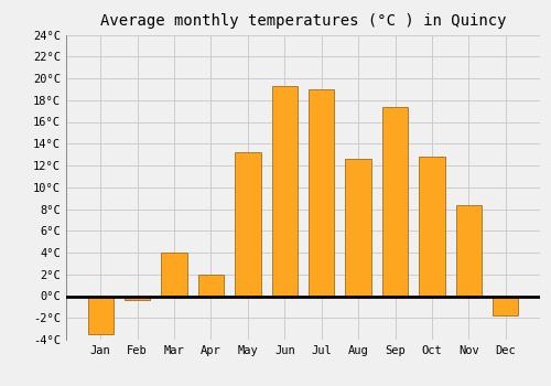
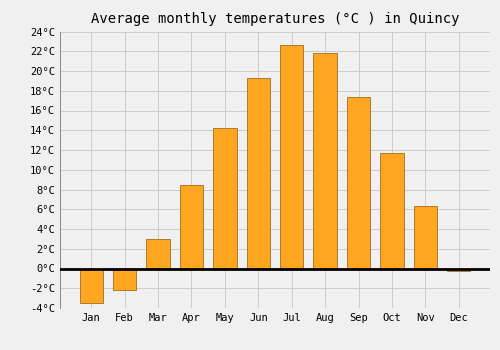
Feb: -0.4°C -> -2.2°C
Mar: 4.0°C -> 3.0°C
Apr: 2.0°C -> 8.5°C
May: 13.2°C -> 14.2°C
Jul: 19.0°C -> 22.6°C
Aug: 12.6°C -> 21.8°C
Oct: 12.8°C -> 11.7°C
Nov: 8.4°C -> 6.3°C
Dec: -1.8°C -> -0.3°C
